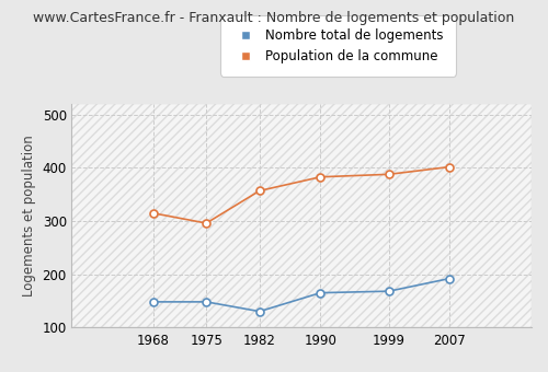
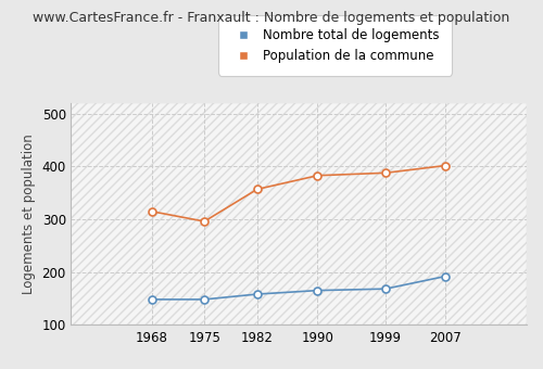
Nombre total de logements/1982: 130 -> 158
